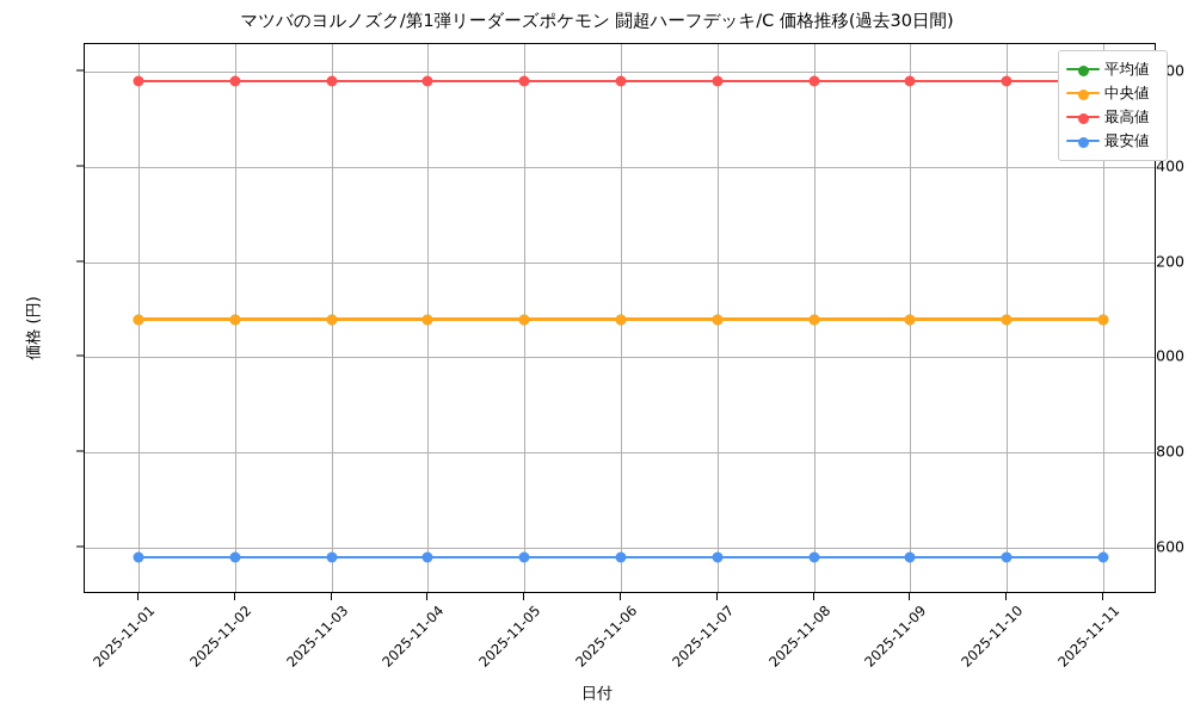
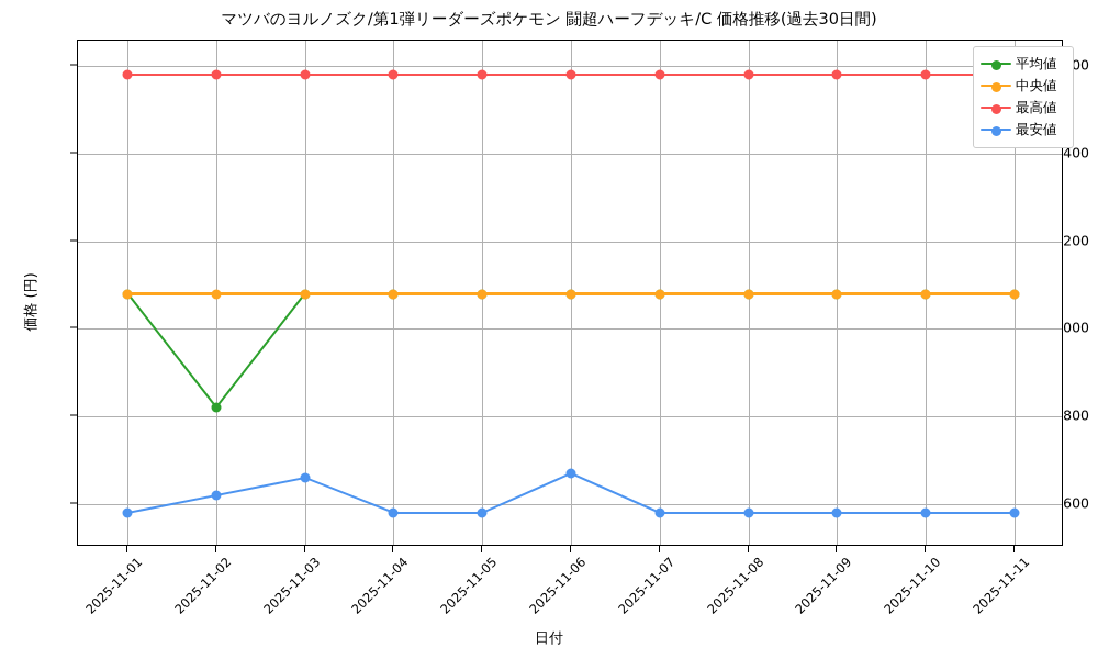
平均値/2025-11-02: 1080 -> 820
最安値/2025-11-02: 580 -> 620
最安値/2025-11-03: 580 -> 660
最安値/2025-11-06: 580 -> 670
